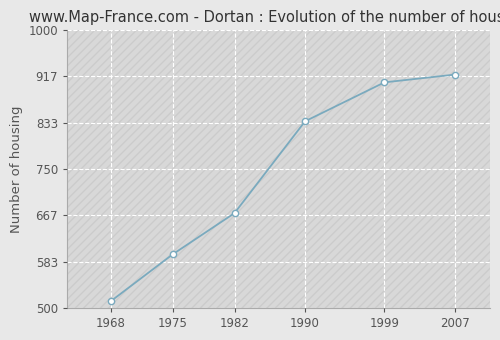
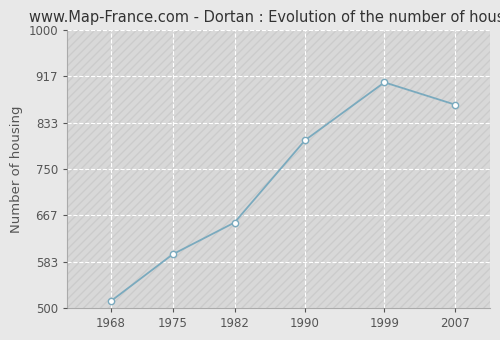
1982: 671 -> 654
1990: 836 -> 802
2007: 920 -> 866
